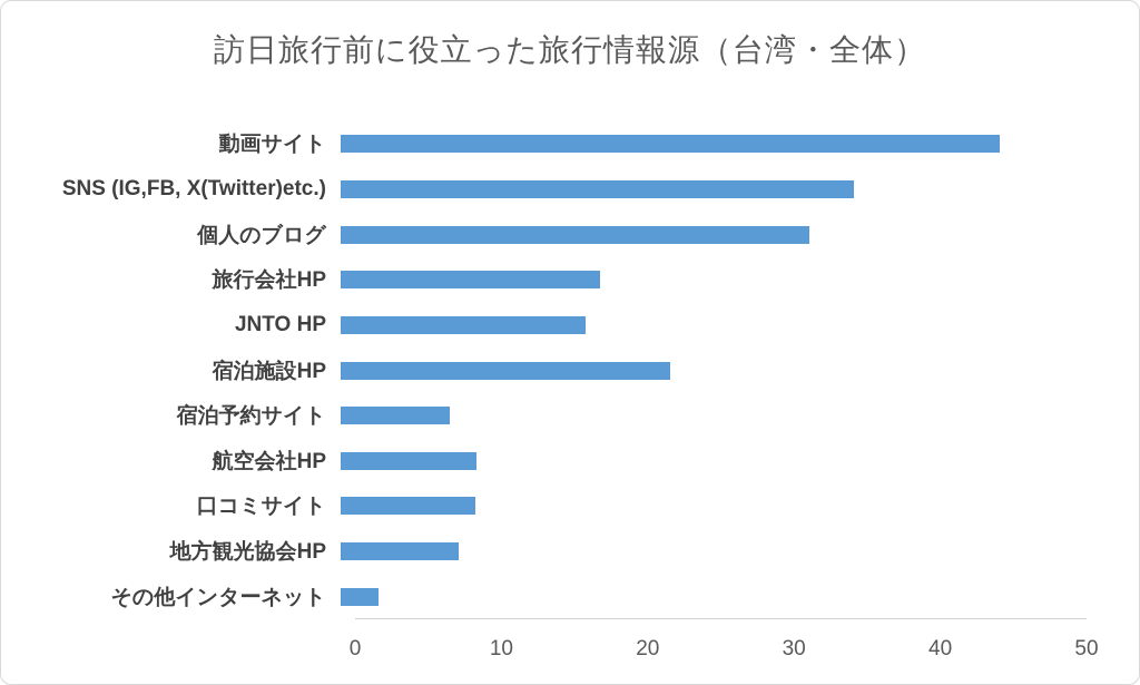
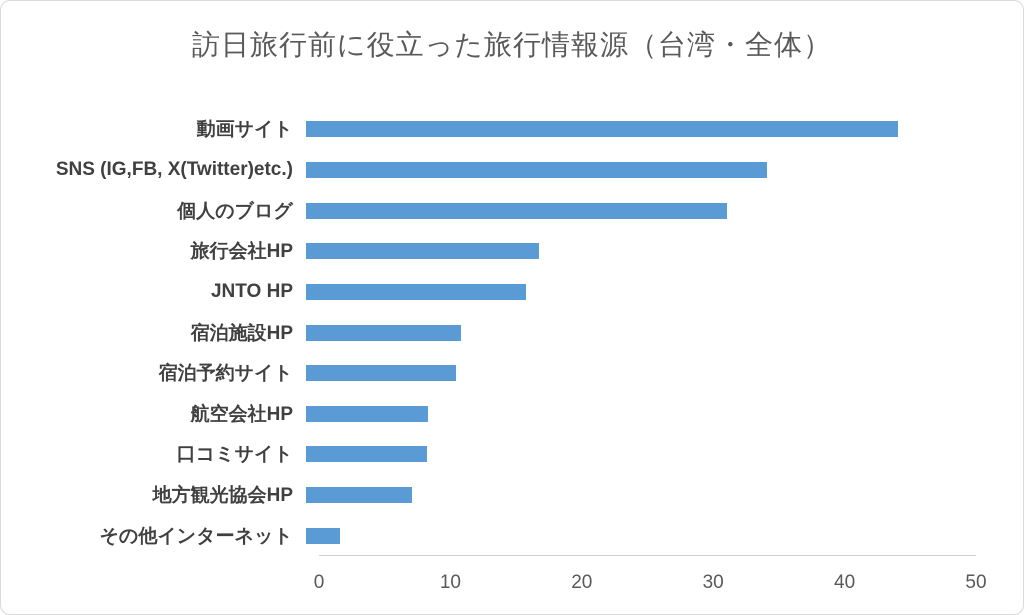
宿泊施設HP: 22.1 -> 11.6
宿泊予約サイト: 7.3 -> 11.2
